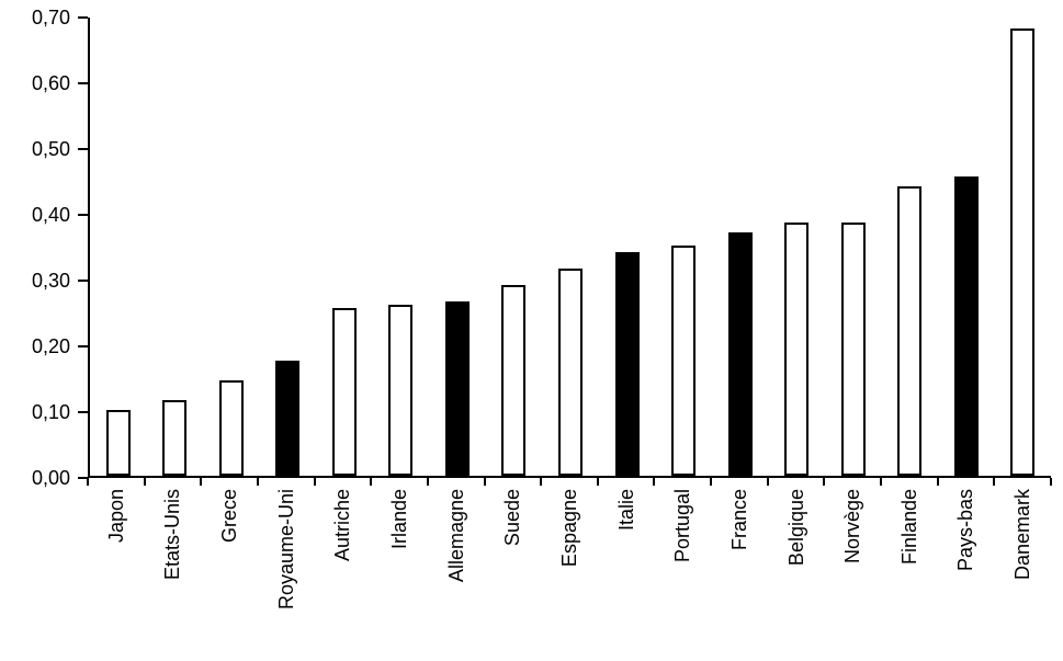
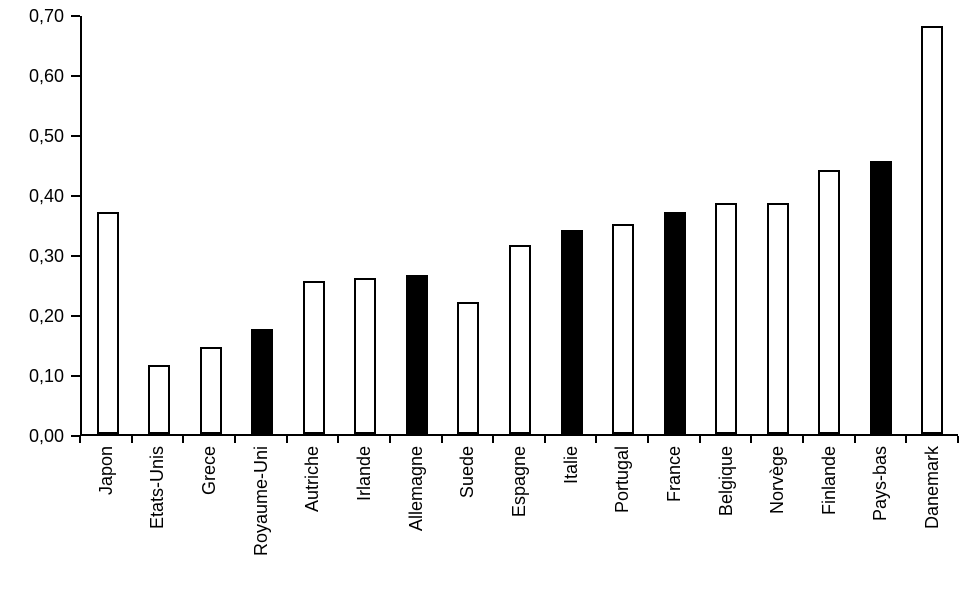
Japon: 0,10 -> 0,37
Suede: 0,29 -> 0,22
